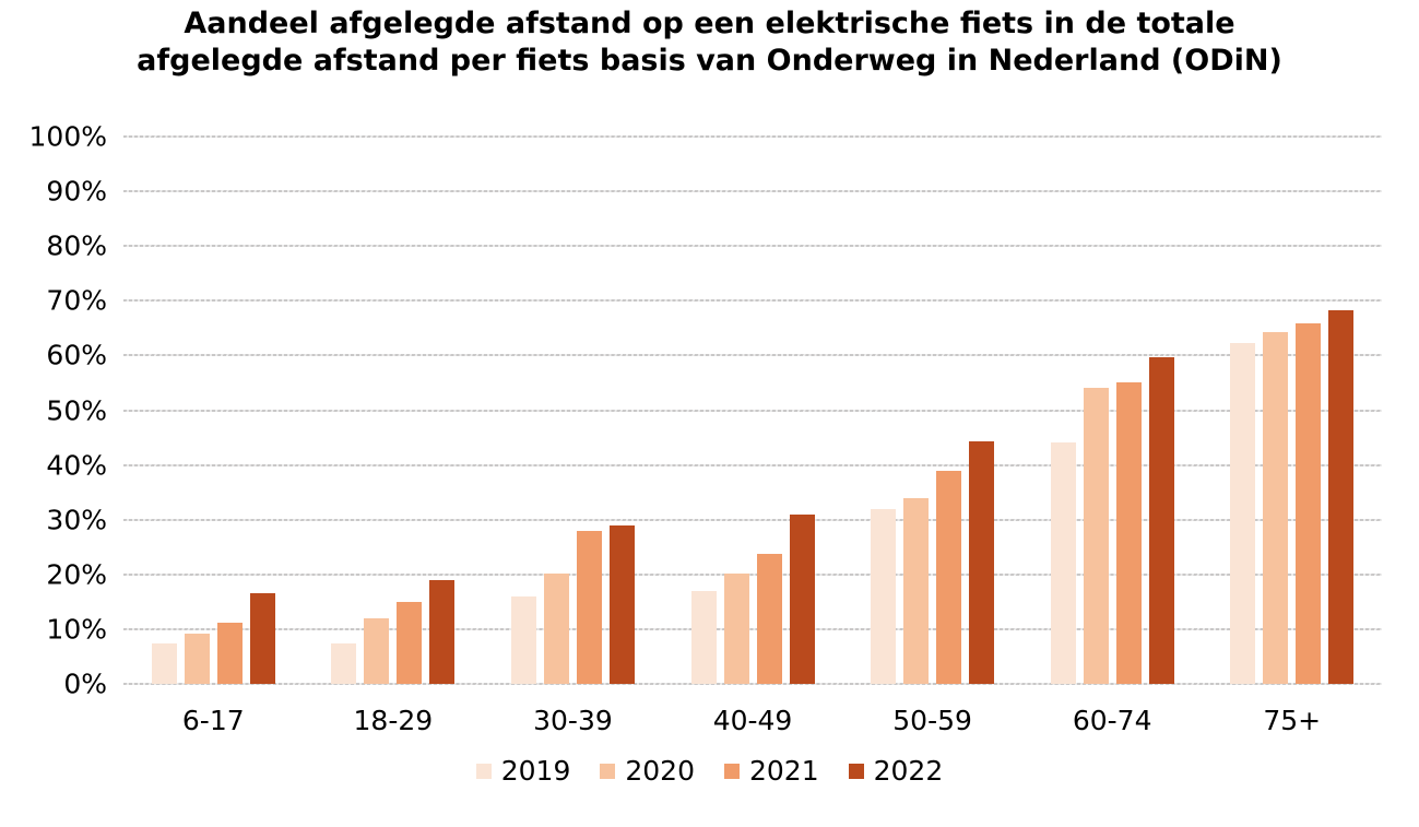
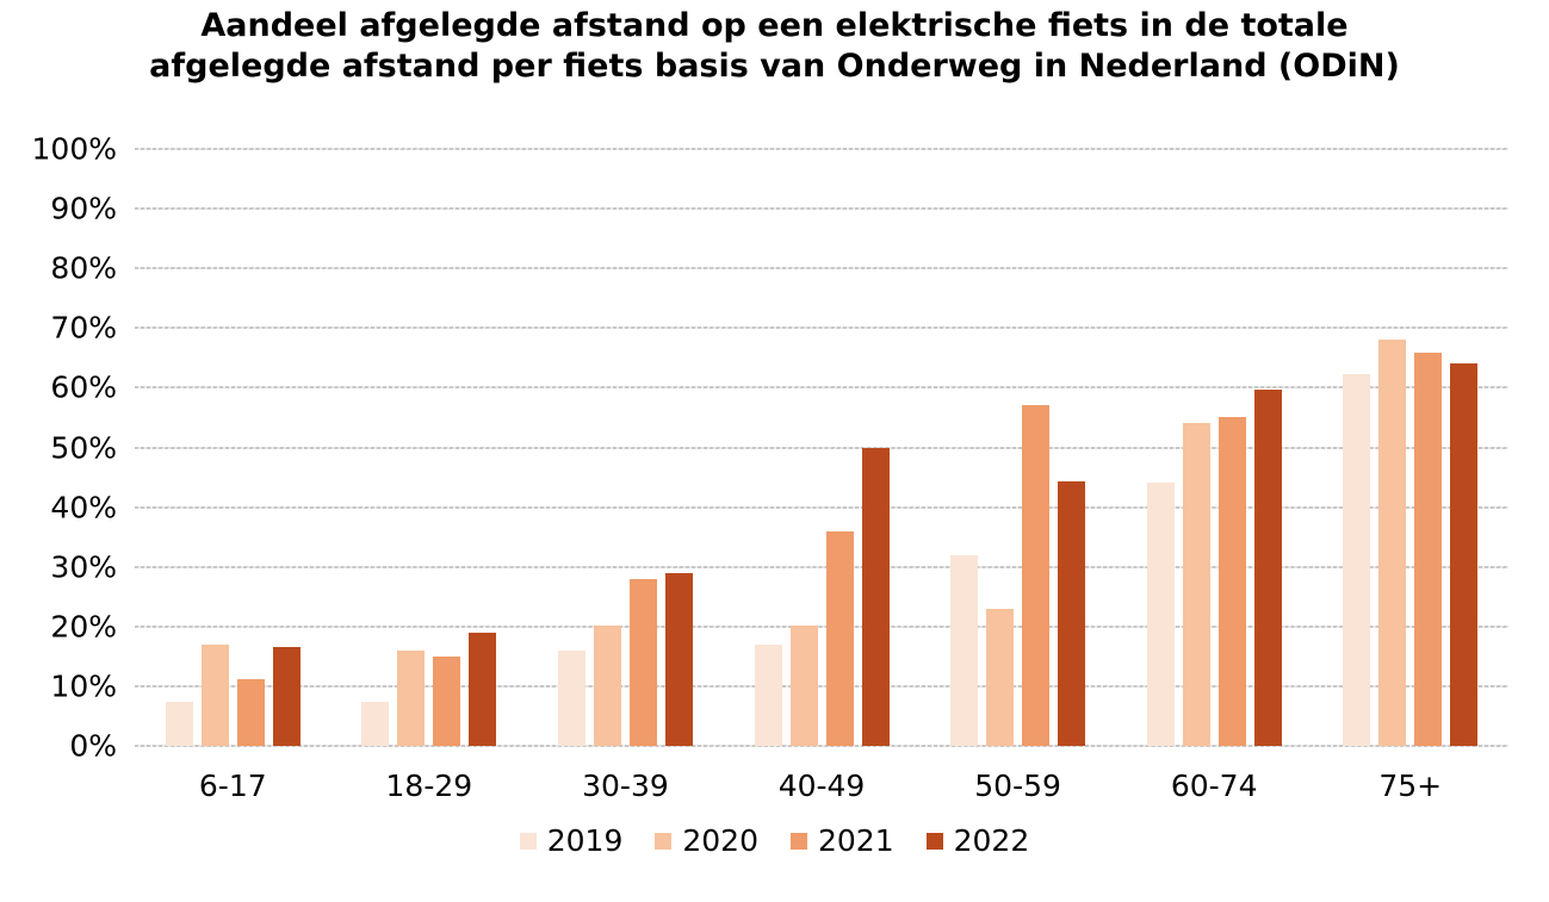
2020/6-17: 9% -> 17%
2020/18-29: 12% -> 16%
2021/40-49: 24% -> 36%
2022/40-49: 31% -> 50%
2020/50-59: 34% -> 23%
2021/50-59: 39% -> 57%
2020/75+: 64% -> 68%
2022/75+: 68% -> 64%
